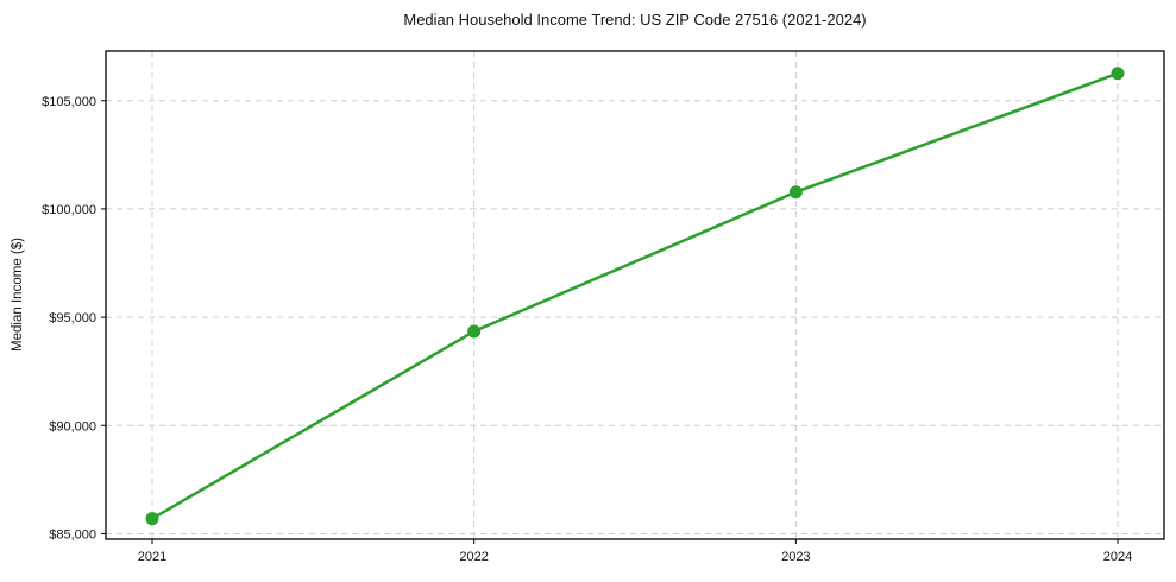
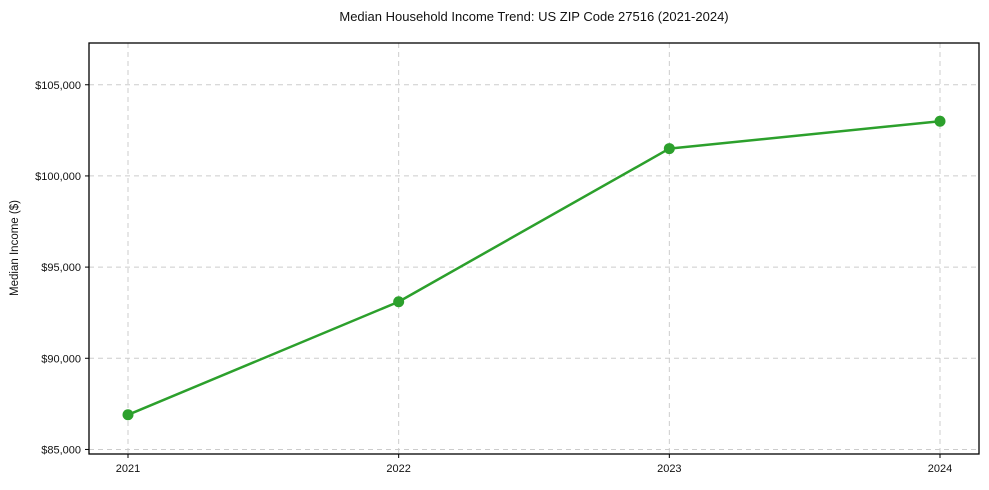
2021: $85700 -> $86900
2022: $94400 -> $93100
2023: $100800 -> $101500
2024: $106300 -> $103000
